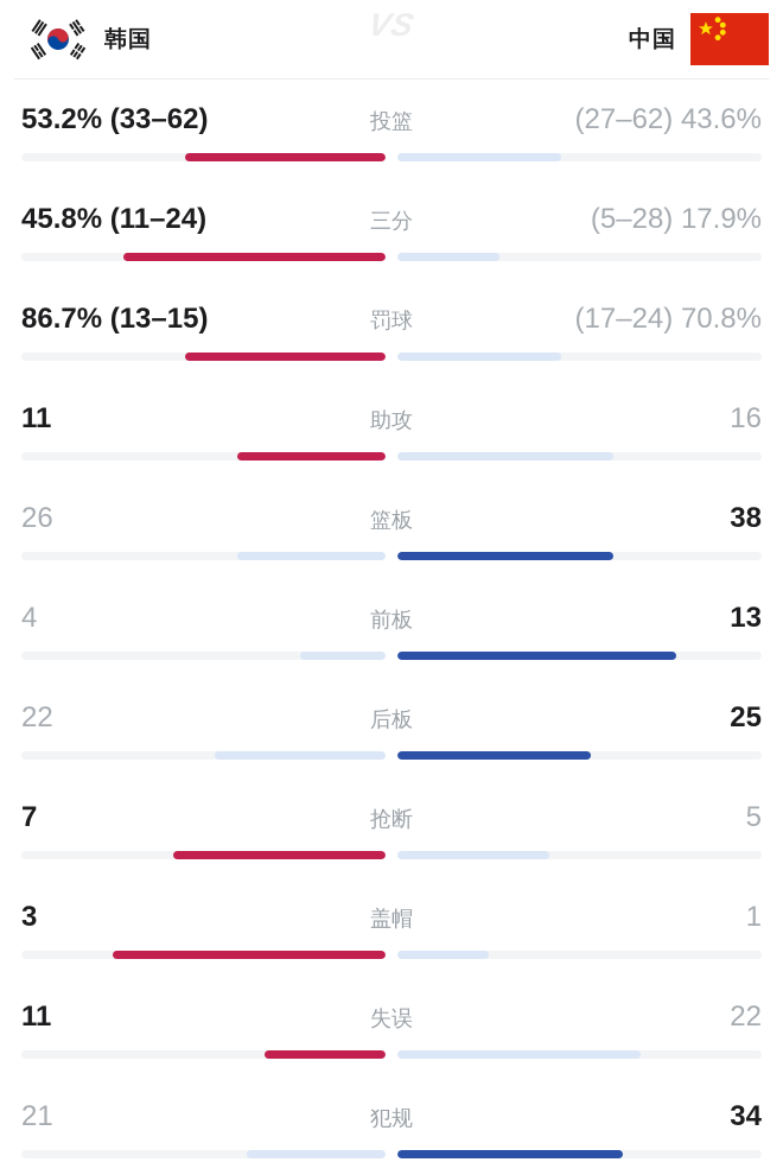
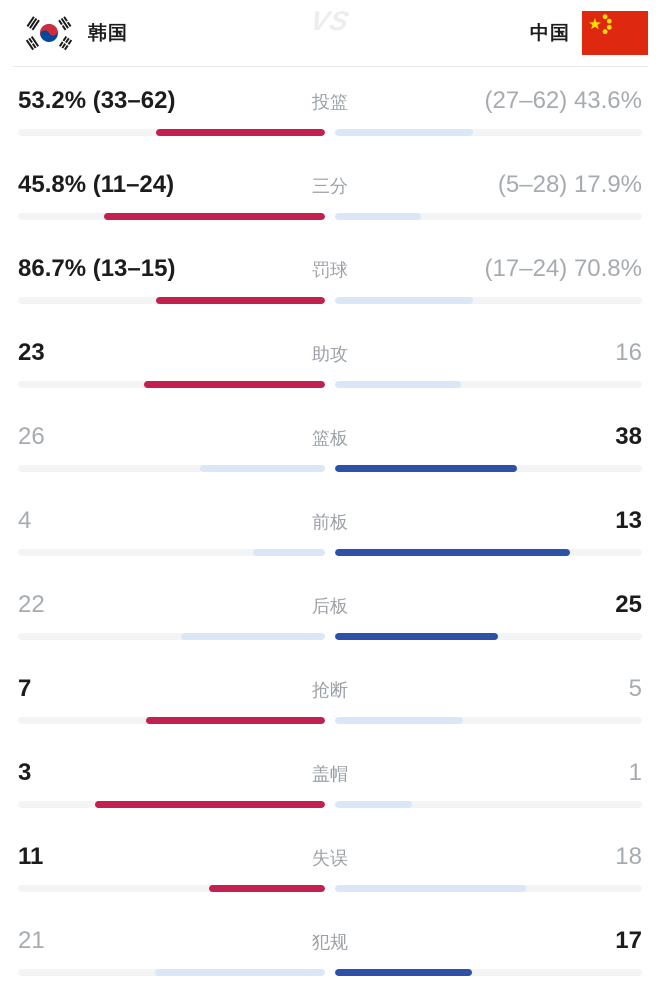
韩国/助攻: 11 -> 23
中国/失误: 22 -> 18
中国/犯规: 34 -> 17
